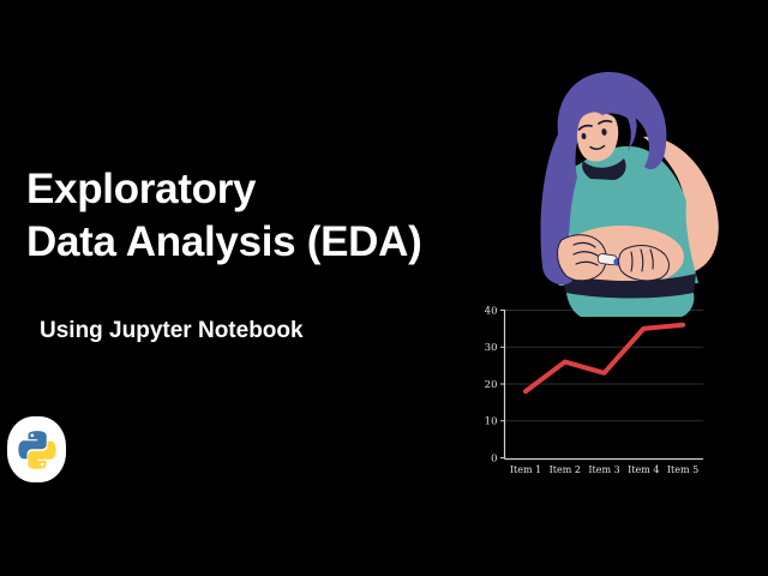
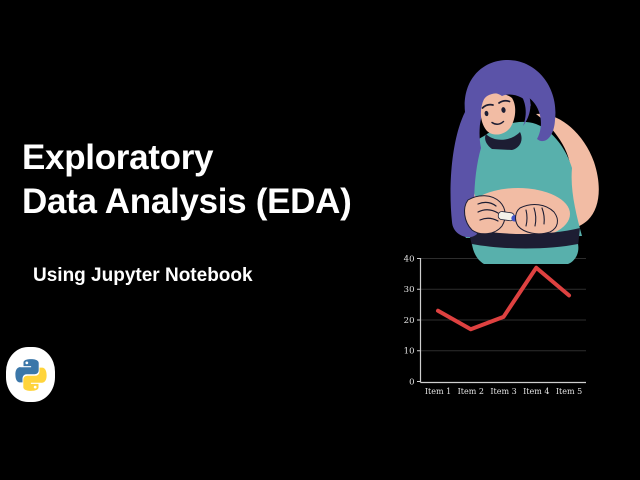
Item 1: 18 -> 23
Item 2: 26 -> 17
Item 3: 23 -> 21
Item 4: 35 -> 37
Item 5: 36 -> 28
